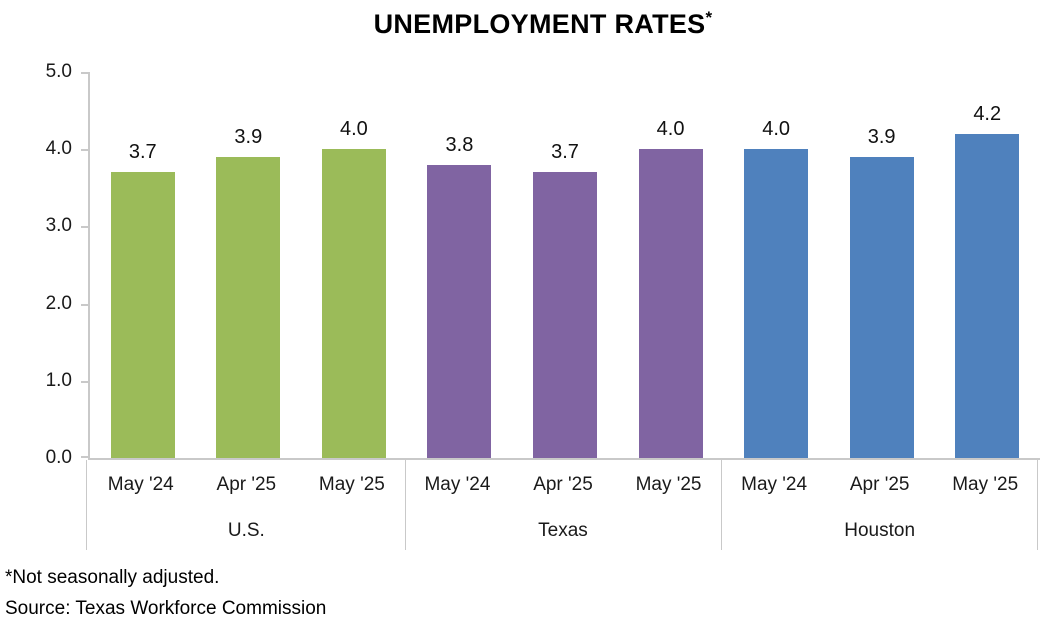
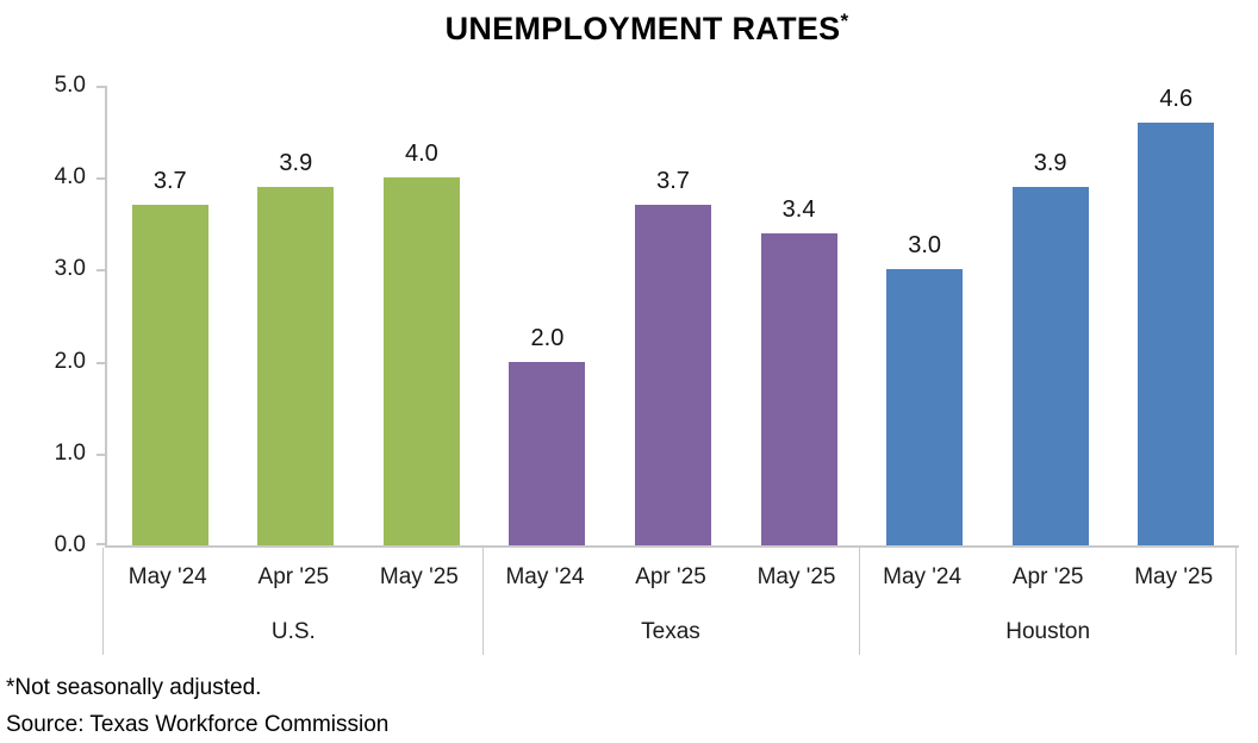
Texas/May '24: 3.8 -> 2.0
Houston/May '24: 4.0 -> 3.0
Texas/May '25: 4.0 -> 3.4
Houston/May '25: 4.2 -> 4.6
